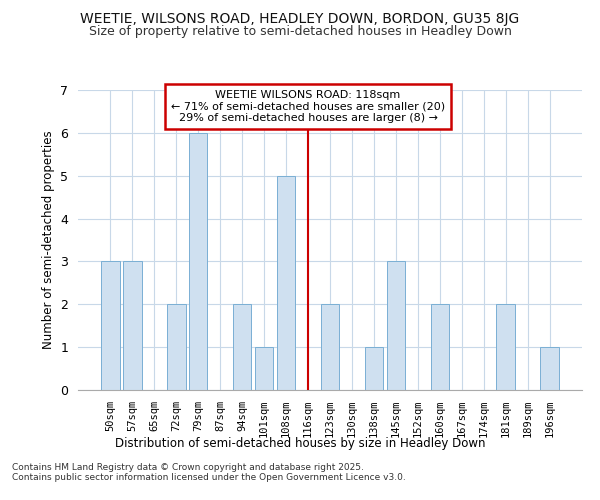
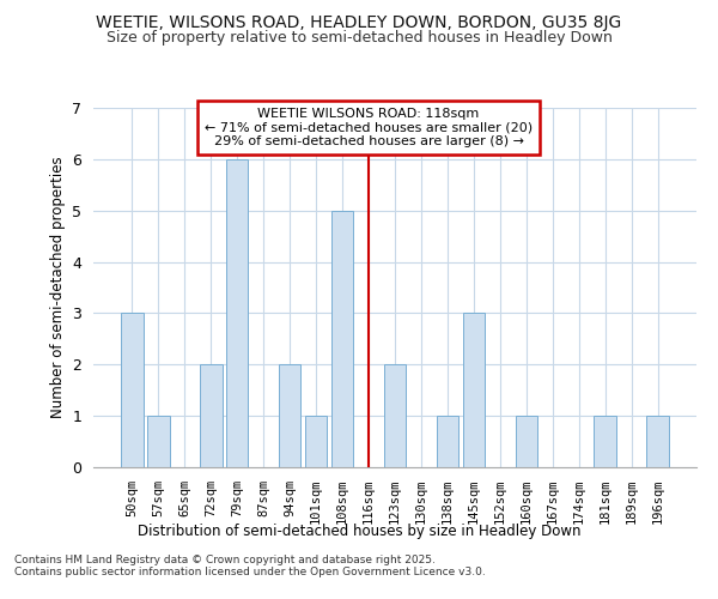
57sqm: 3 -> 1
160sqm: 2 -> 1
181sqm: 2 -> 1
